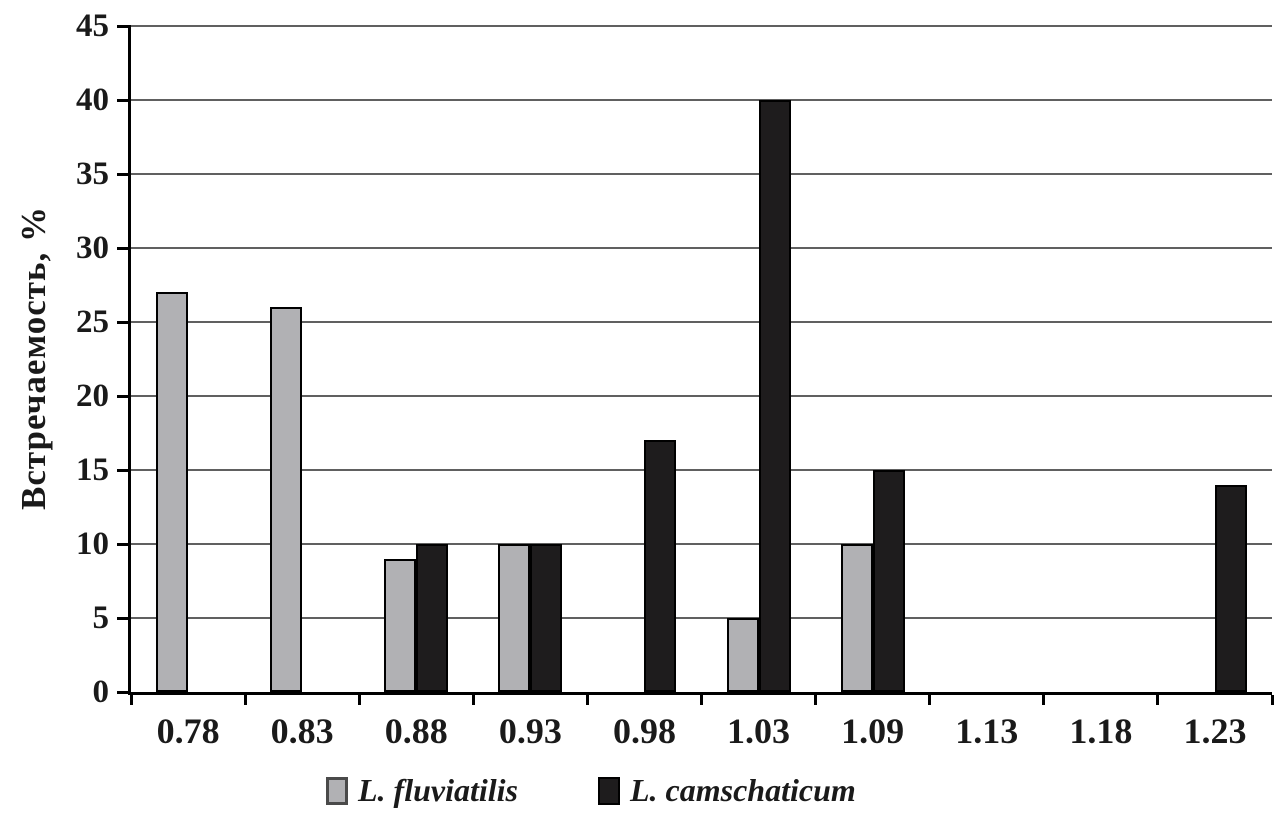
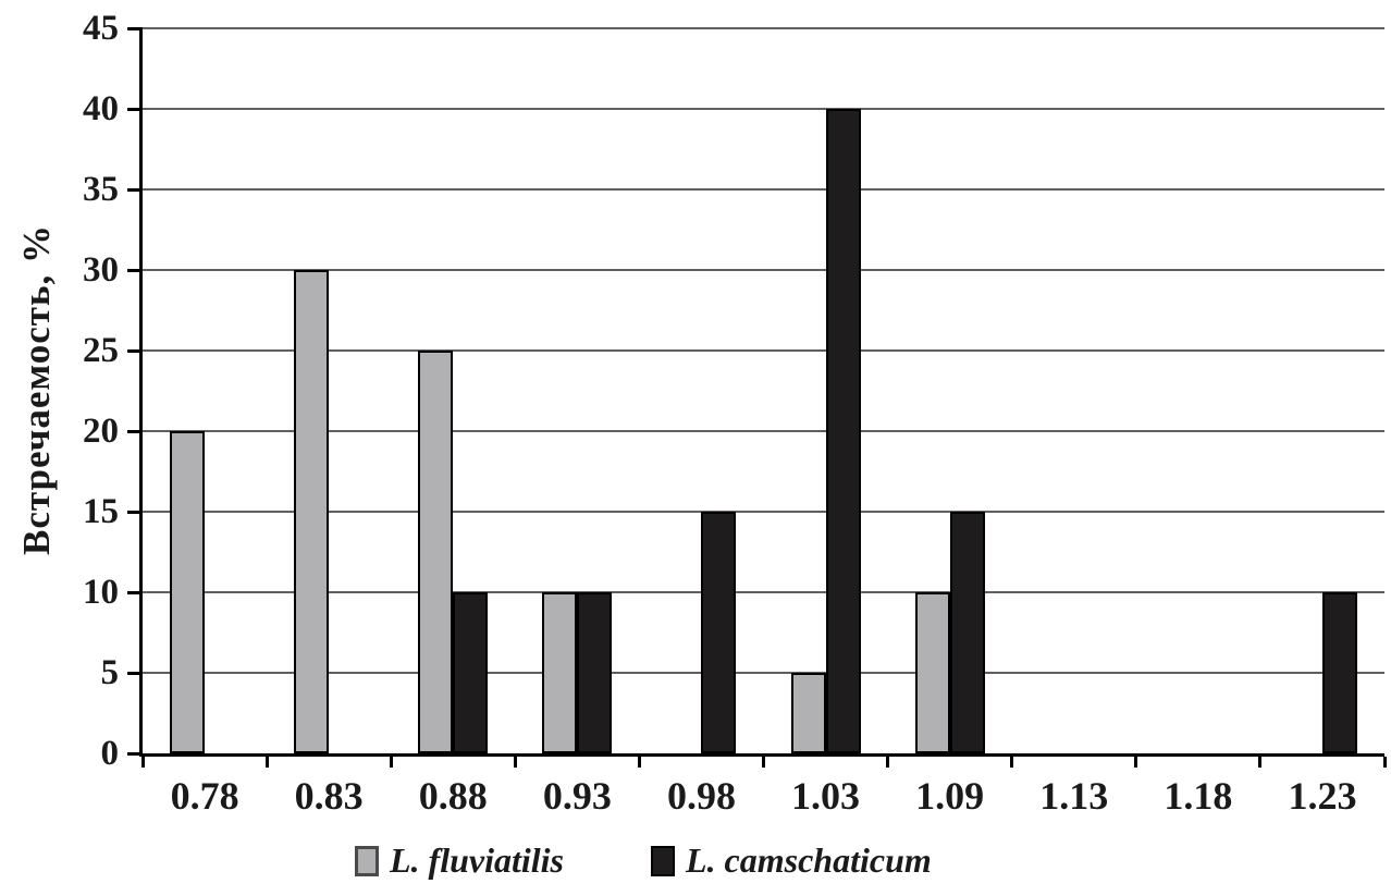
L. fluviatilis/0.78: 27 -> 20
L. fluviatilis/0.83: 26 -> 30
L. fluviatilis/0.88: 9 -> 25
L. camschaticum/0.98: 17 -> 15
L. camschaticum/1.23: 14 -> 10
